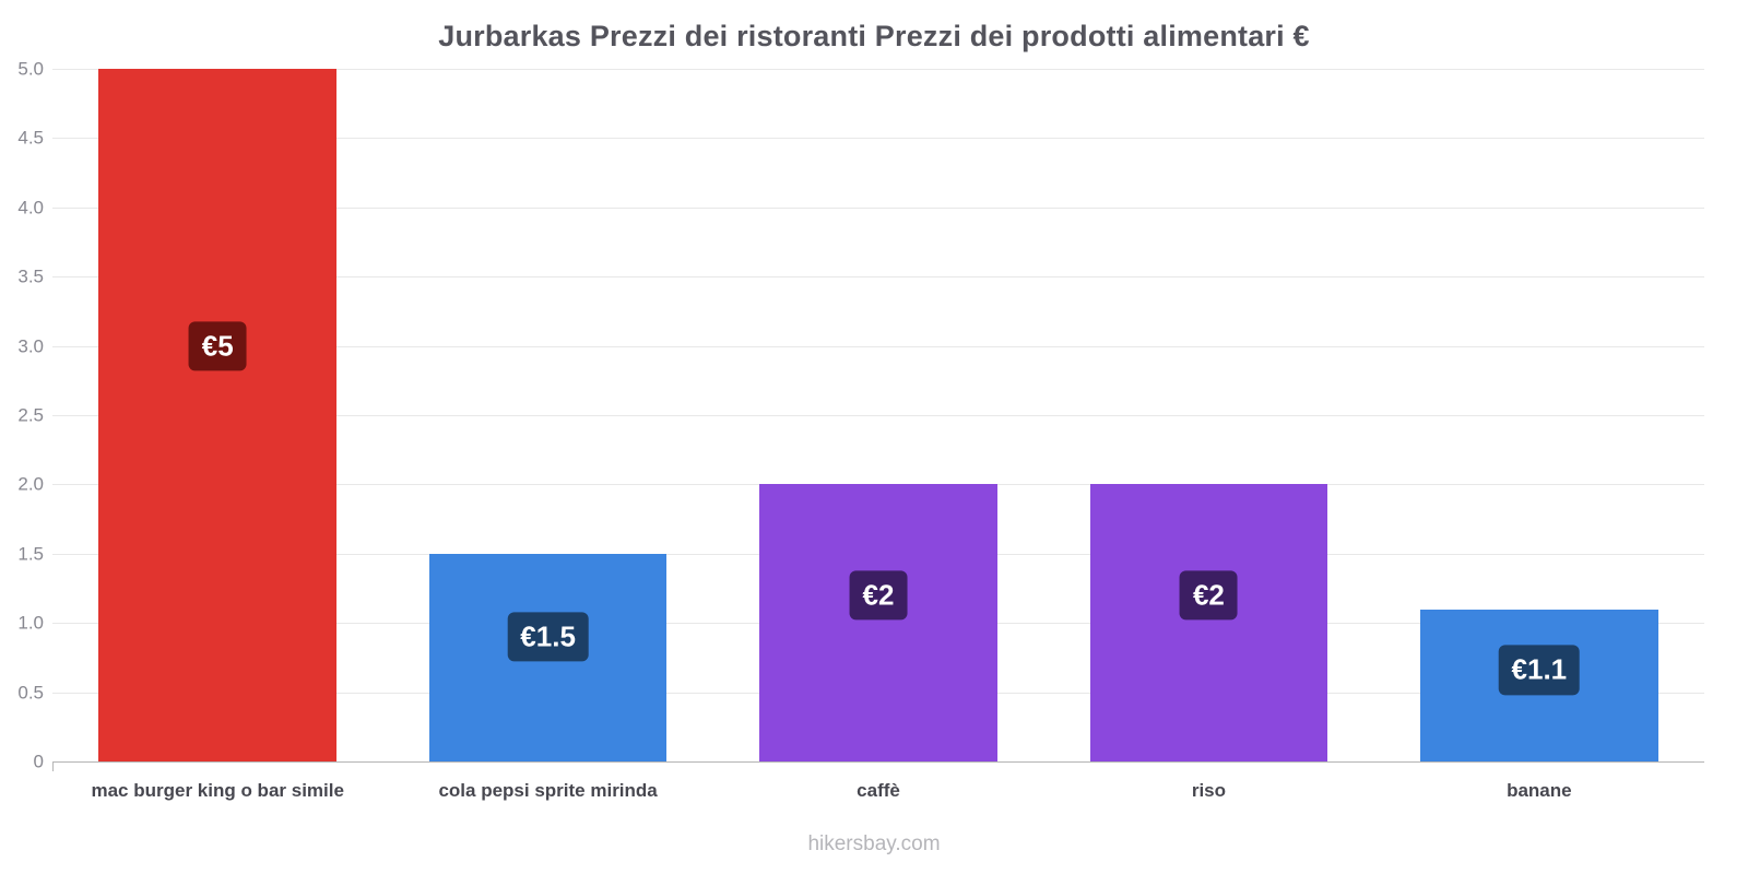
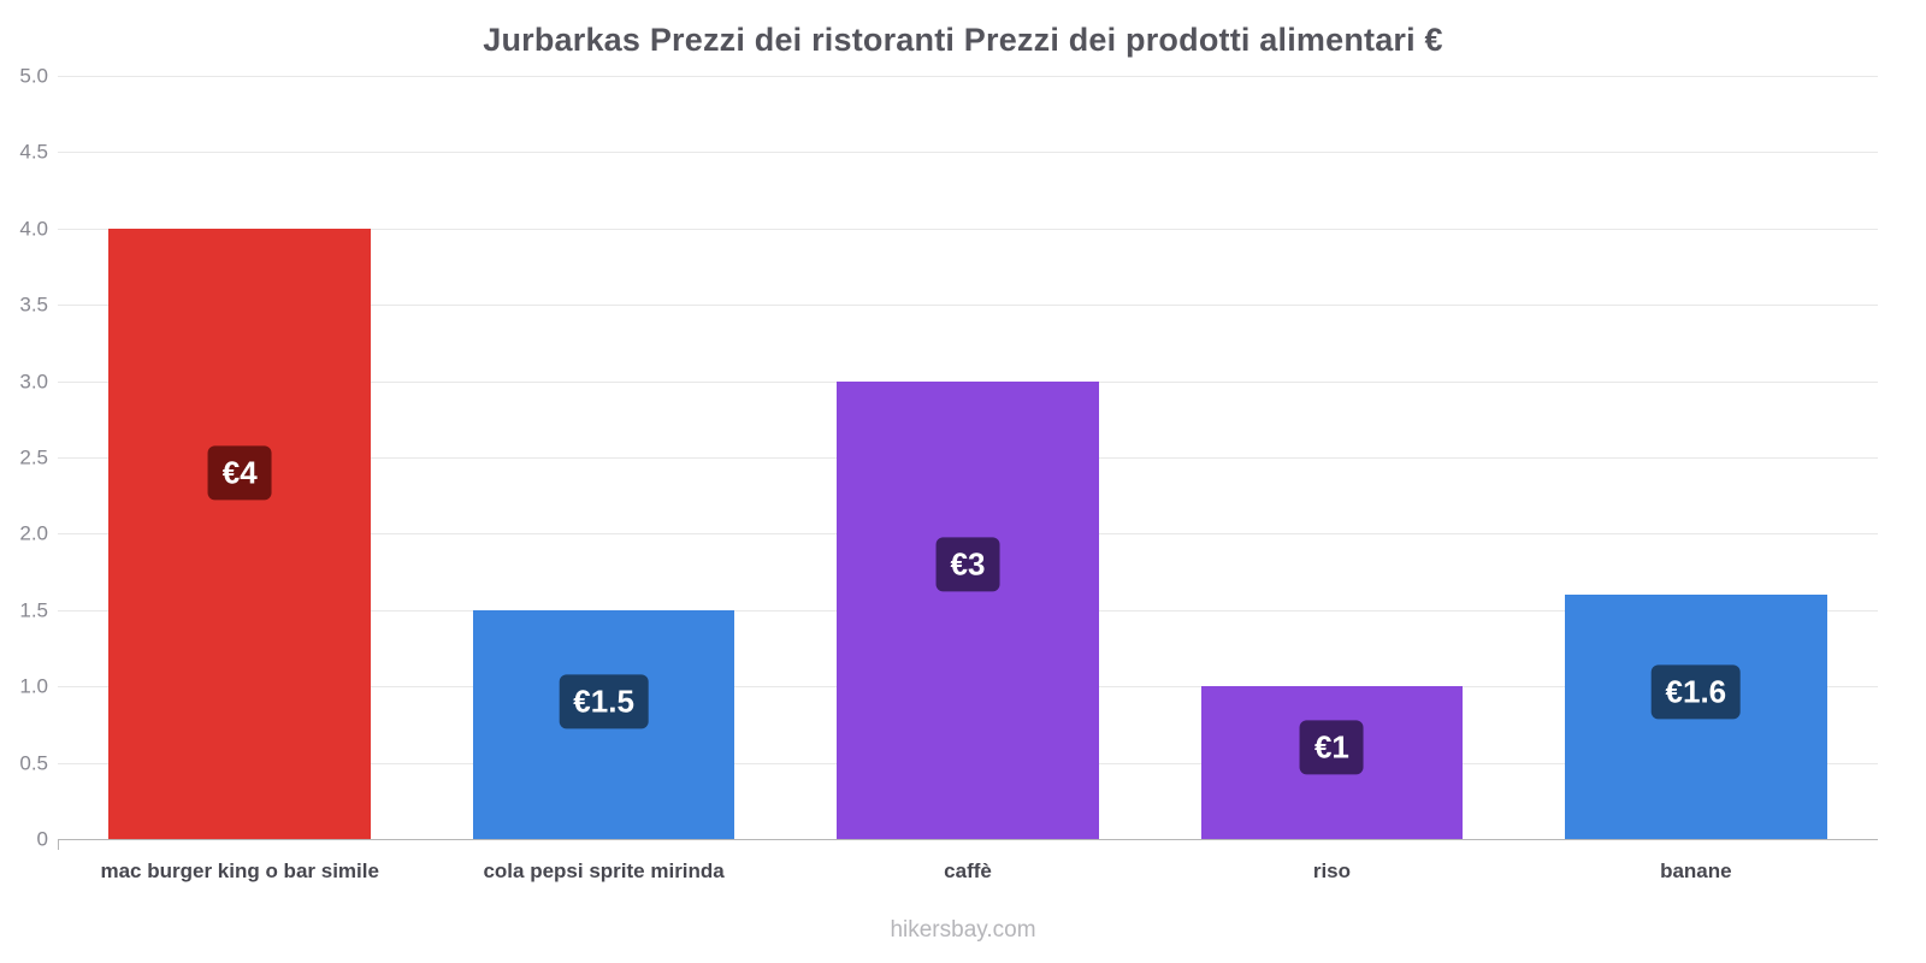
mac burger king o bar simile: €5 -> €4
caffè: €2 -> €3
riso: €2 -> €1
banane: €1.1 -> €1.6
